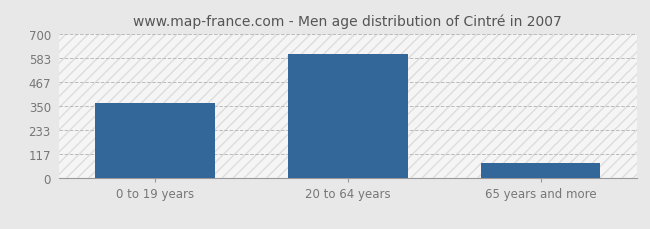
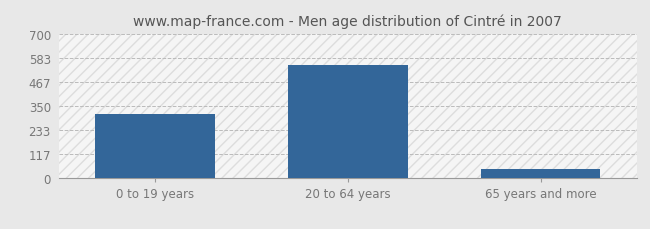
0 to 19 years: 362 -> 310
20 to 64 years: 601 -> 550
65 years and more: 75 -> 45
